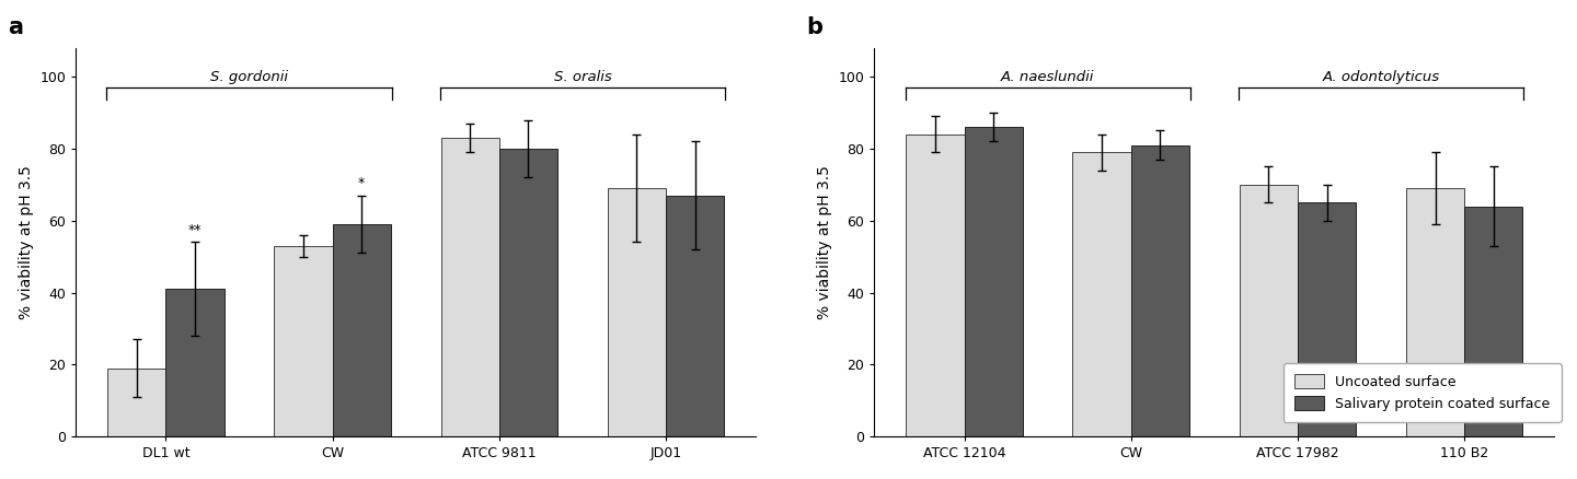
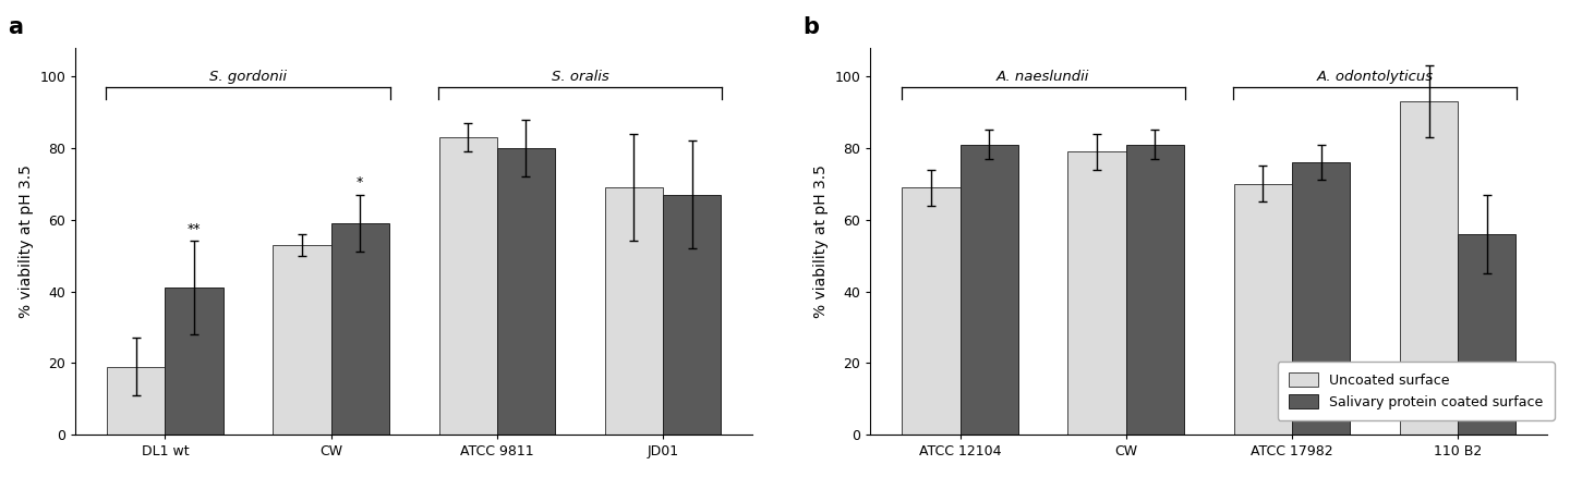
Uncoated surface/ATCC 12104: 84 -> 69
Salivary protein coated surface/ATCC 12104: 86 -> 81
Salivary protein coated surface/ATCC 17982: 65 -> 76
Uncoated surface/110 B2: 69 -> 93
Salivary protein coated surface/110 B2: 64 -> 56
